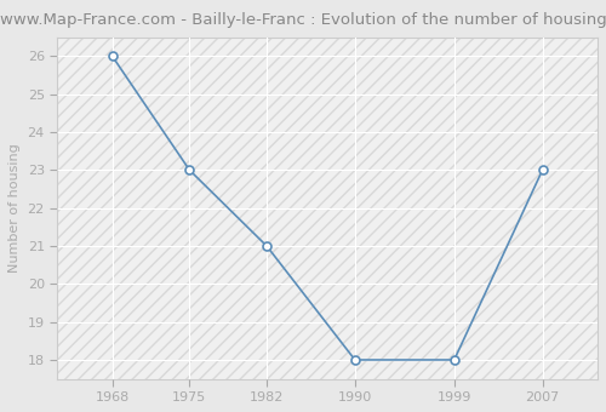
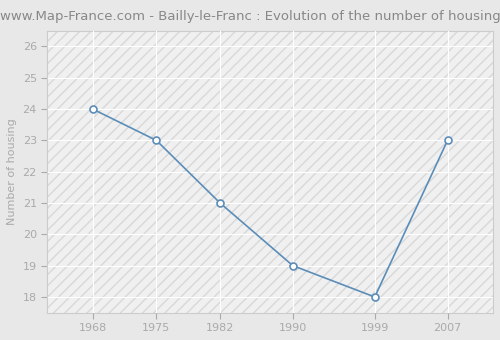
1968: 26 -> 24
1990: 18 -> 19
